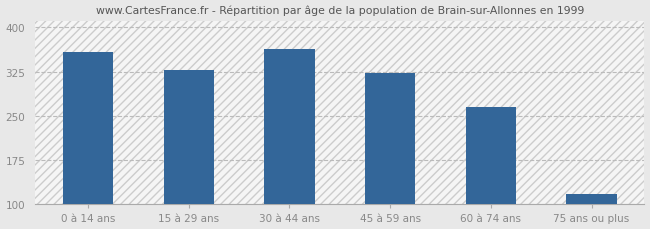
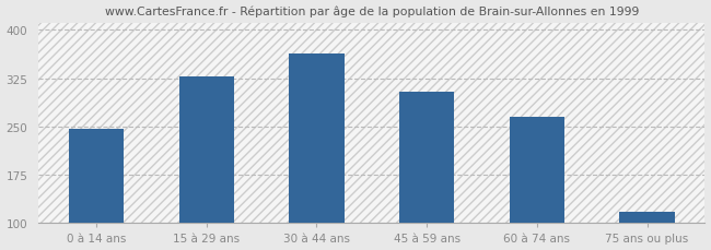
0 à 14 ans: 358 -> 246
45 à 59 ans: 322 -> 304
